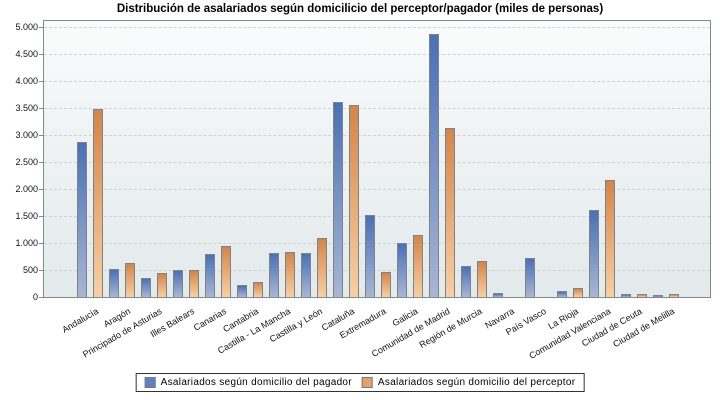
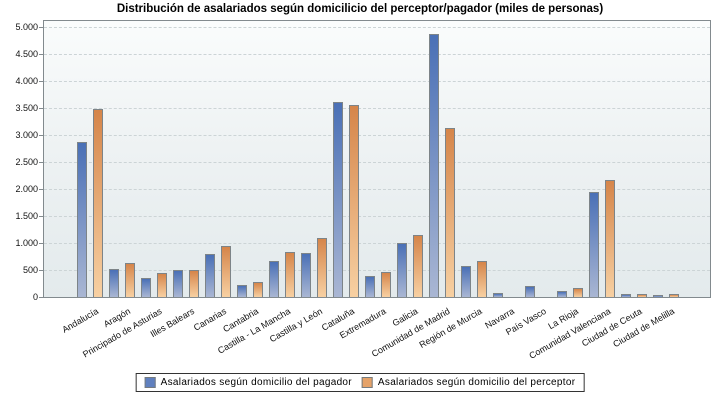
Asalariados según domicilio del pagador/Castilla - La Mancha: 800 -> 600
Asalariados según domicilio del pagador/Extremadura: 1500 -> 400
Asalariados según domicilio del pagador/País Vasco: 700 -> 200
Asalariados según domicilio del pagador/Comunidad Valenciana: 1600 -> 1900
